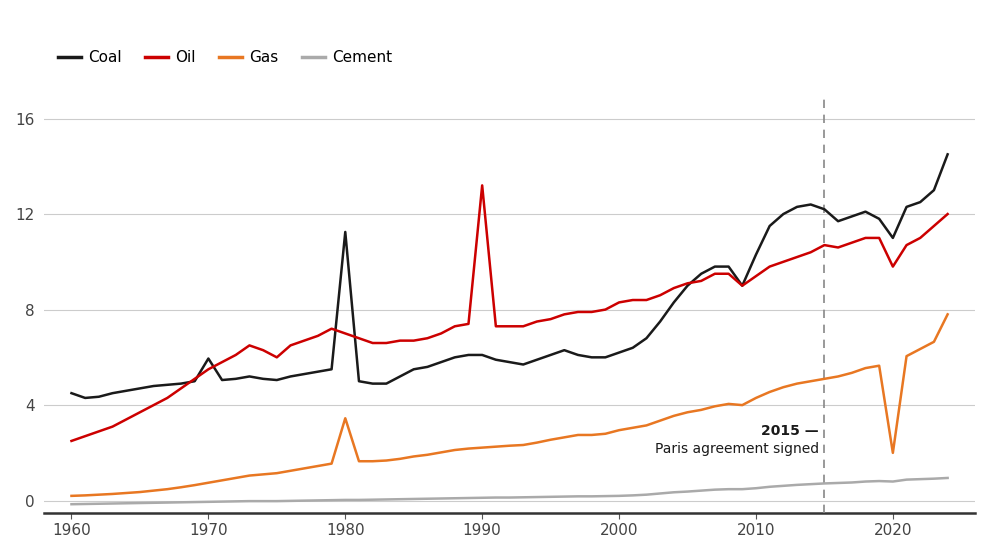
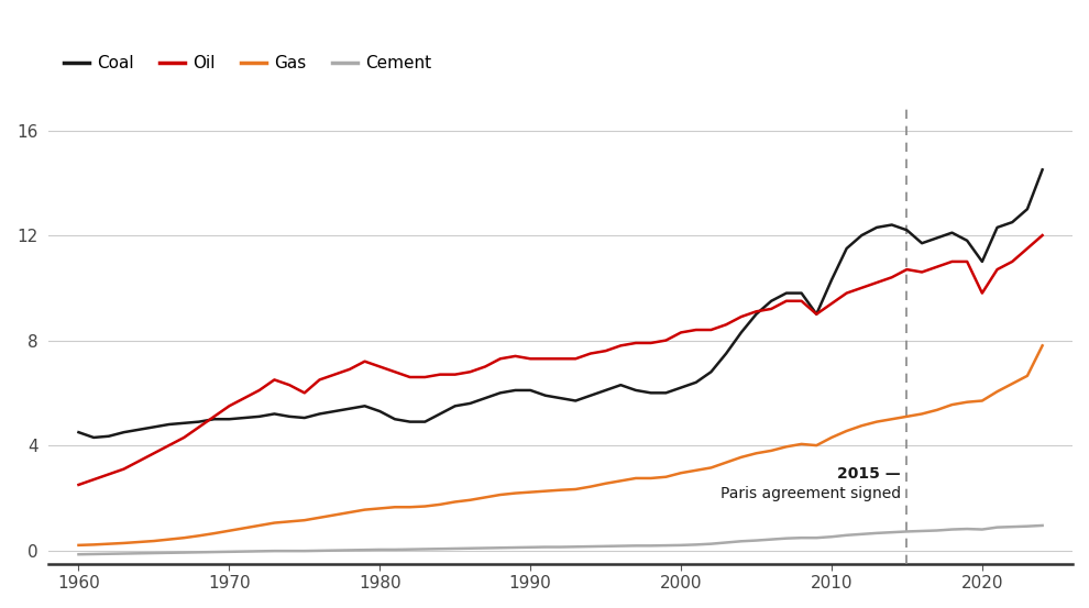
Coal/1970: 5.95 -> 5.00
Coal/1980: 11.25 -> 5.30
Gas/1980: 3.45 -> 1.60
Oil/1990: 13.2 -> 7.3
Gas/2020: 2.00 -> 5.70
